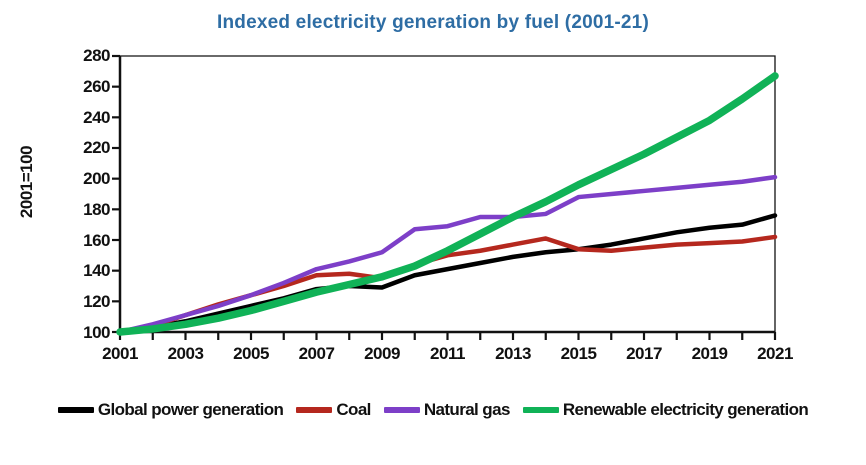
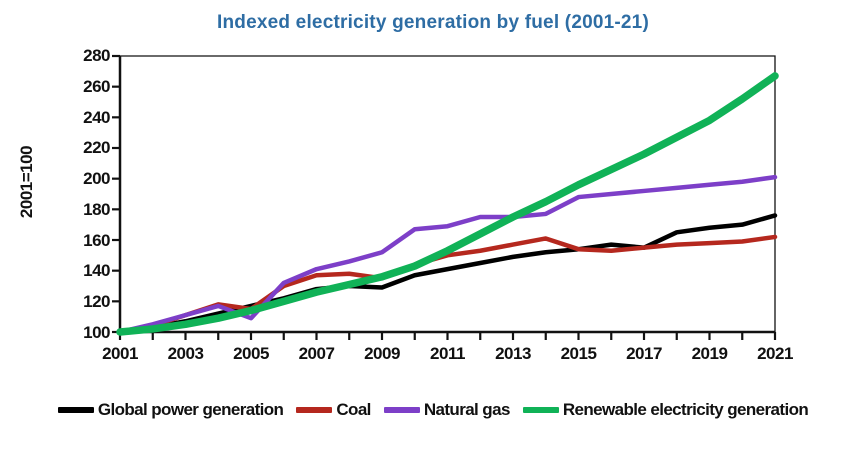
Coal/2005: 124 -> 115
Natural gas/2005: 124 -> 109
Global power generation/2017: 161 -> 155
